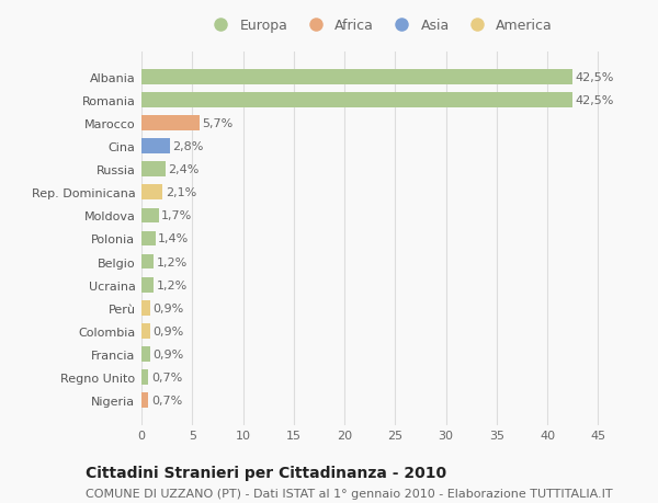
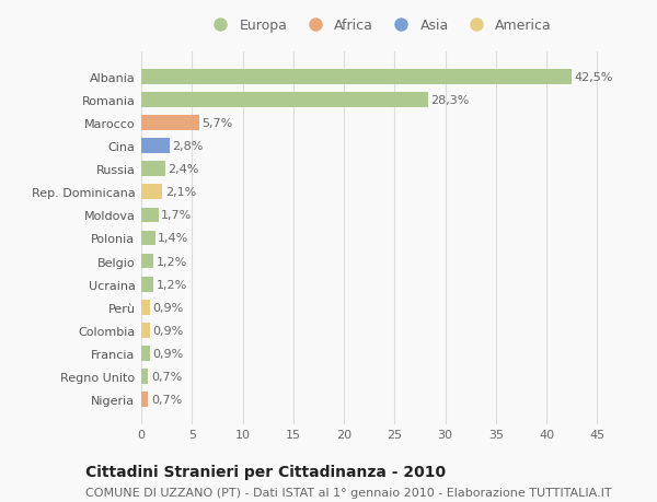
Romania: 42,5% -> 28,3%
